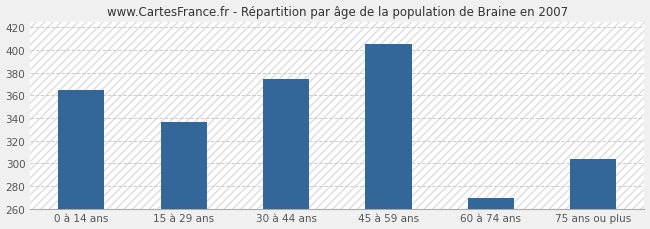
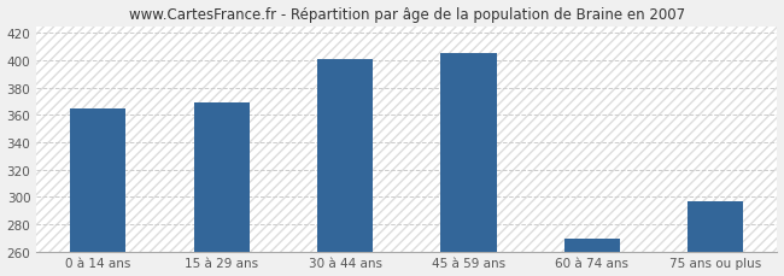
15 à 29 ans: 336 -> 369
30 à 44 ans: 374 -> 401
75 ans ou plus: 304 -> 297
